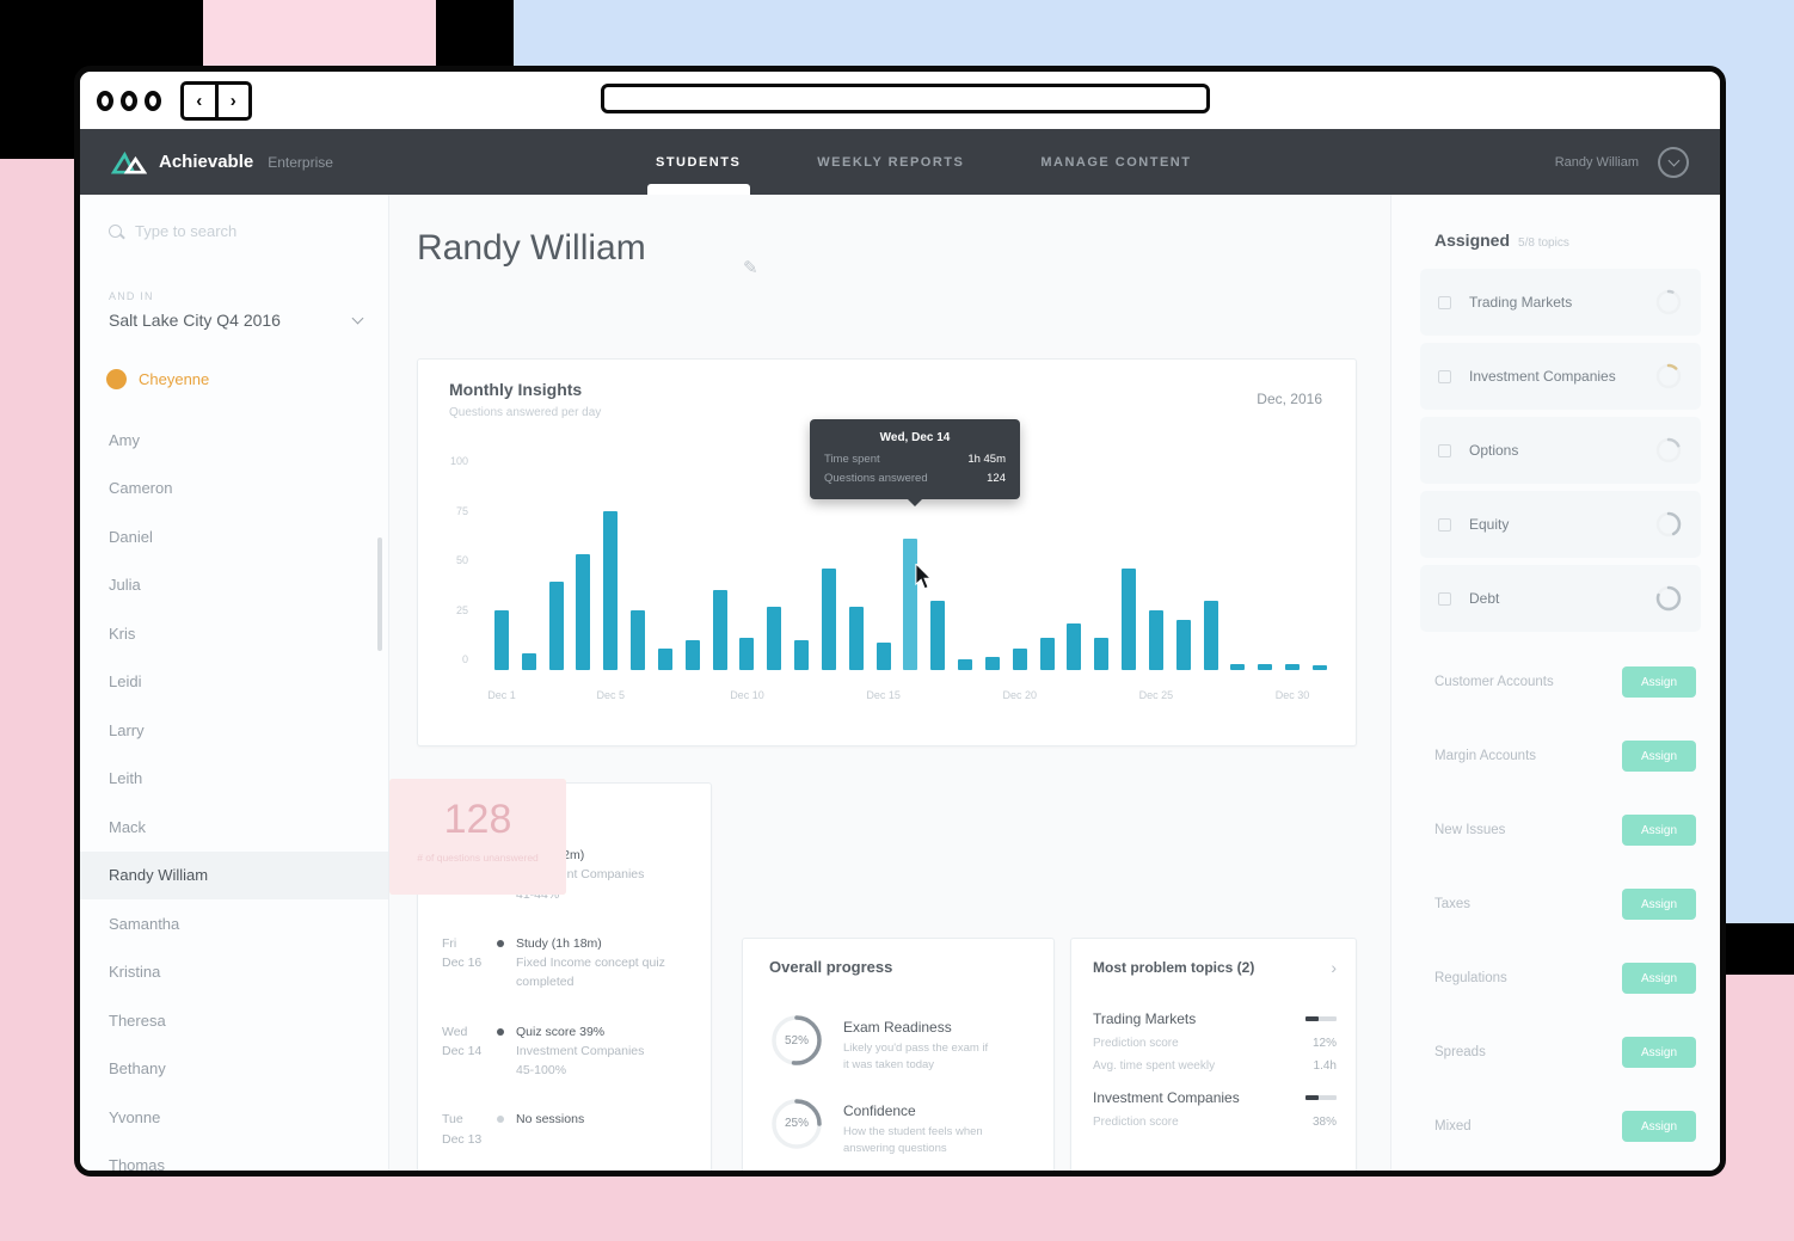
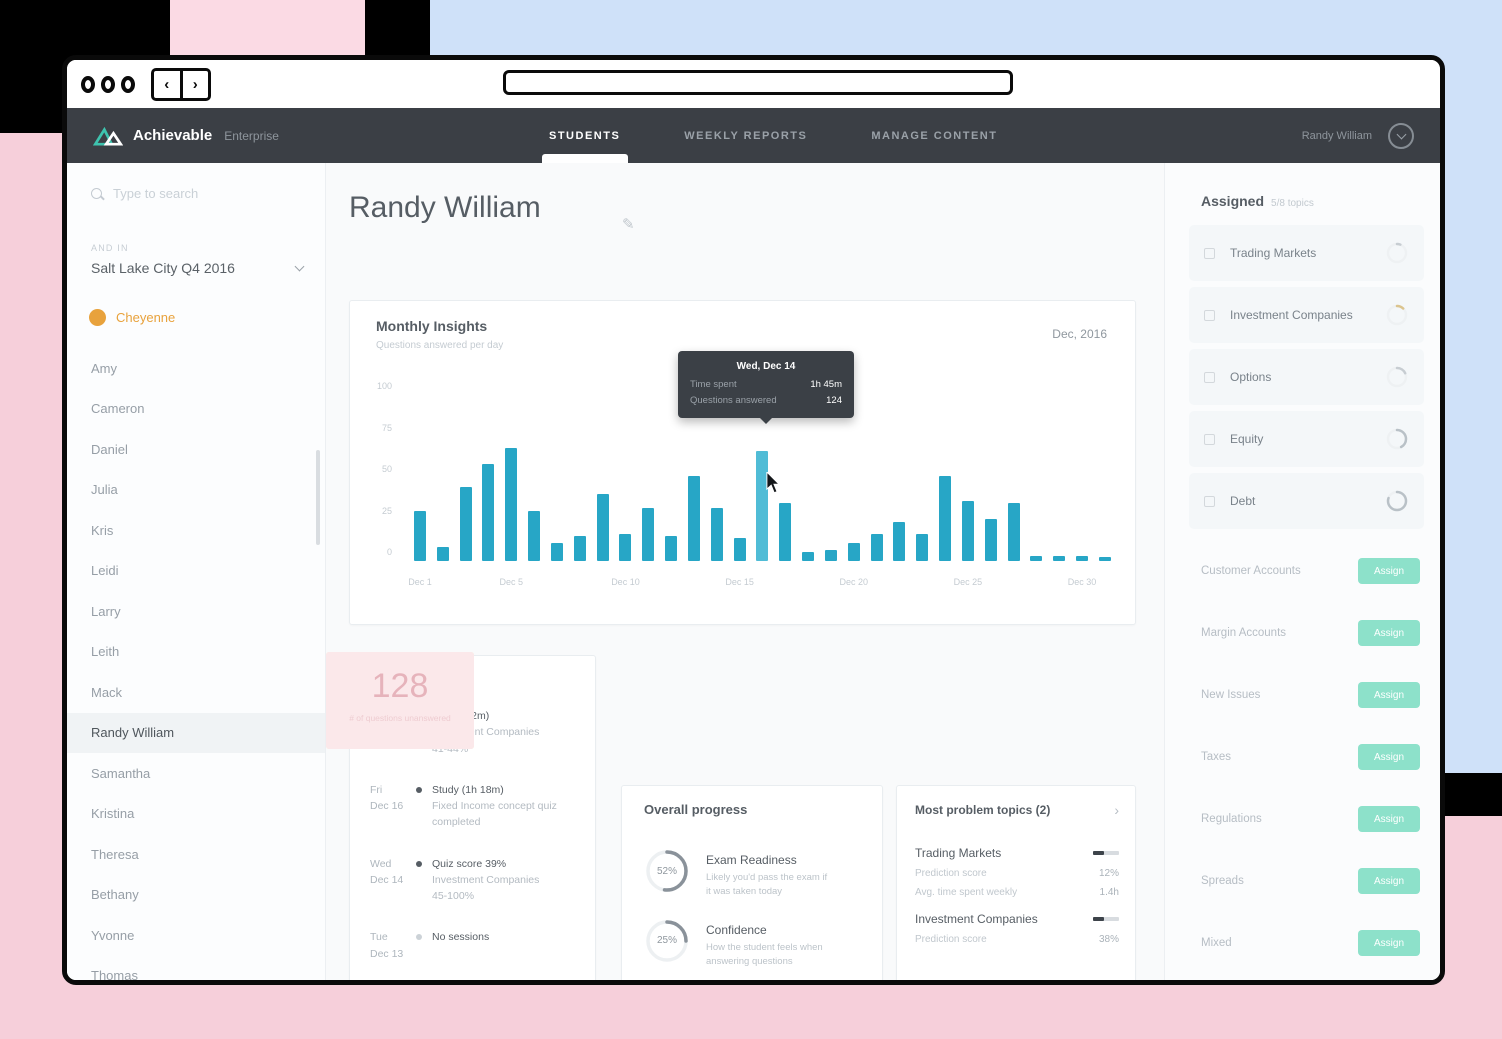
Dec 5: 75 -> 64
Dec 25: 28 -> 34
